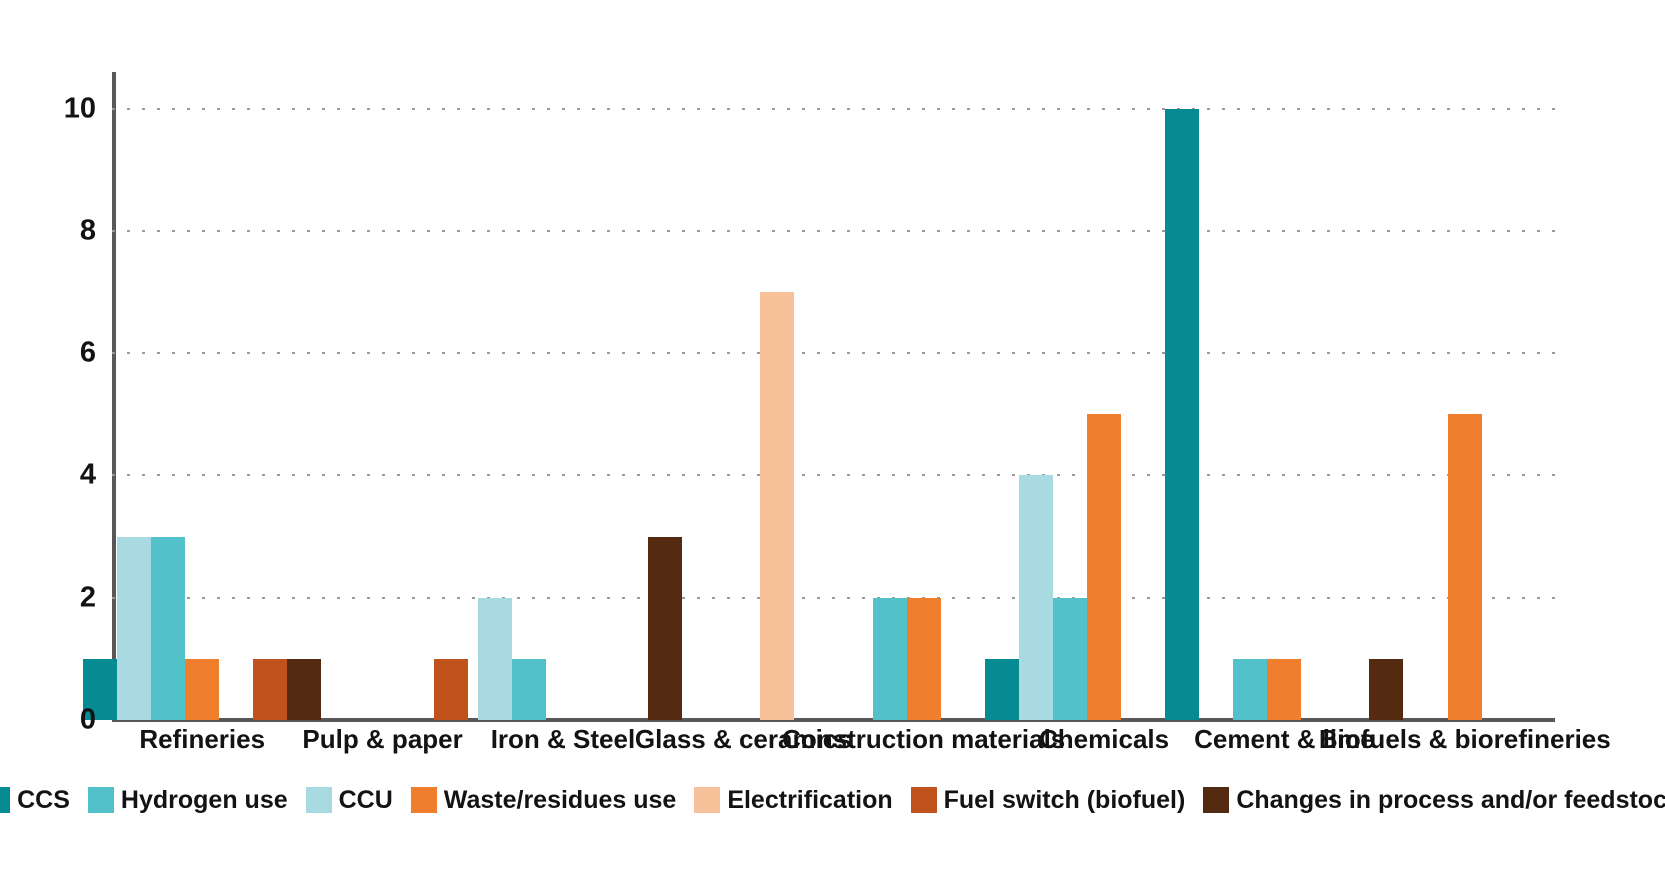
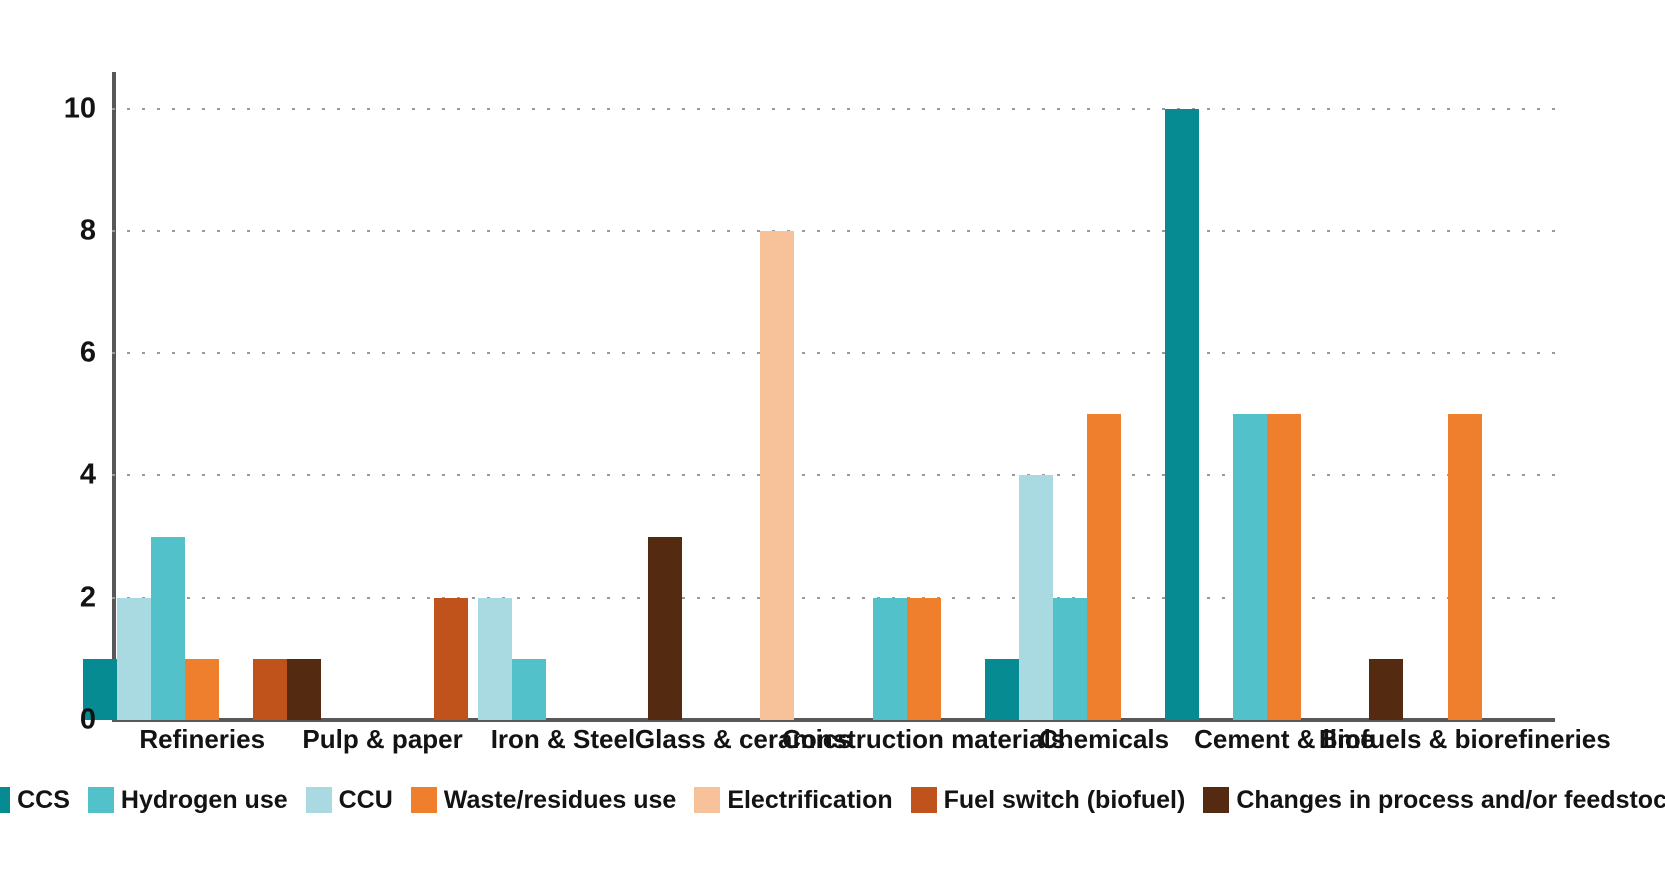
CCU/Refineries: 3 -> 2
Fuel switch (biofuel)/Pulp & paper: 1 -> 2
Electrification/Glass & ceramics: 7 -> 8
Hydrogen use/Cement & lime: 1 -> 5
Waste/residues use/Cement & lime: 1 -> 5
